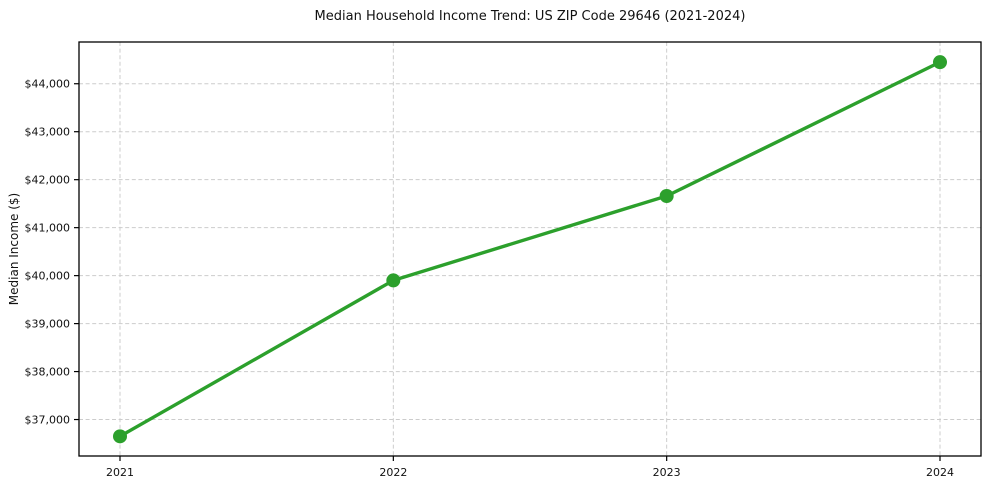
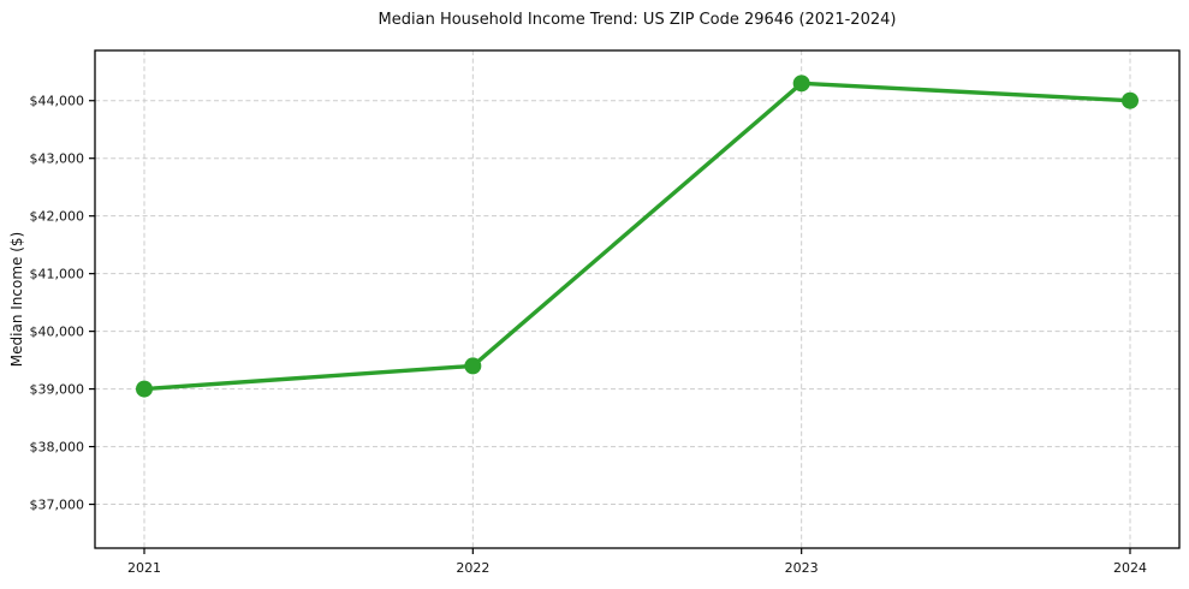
2021: $36600 -> $39000
2022: $39900 -> $39400
2023: $41700 -> $44300
2024: $44400 -> $44000
